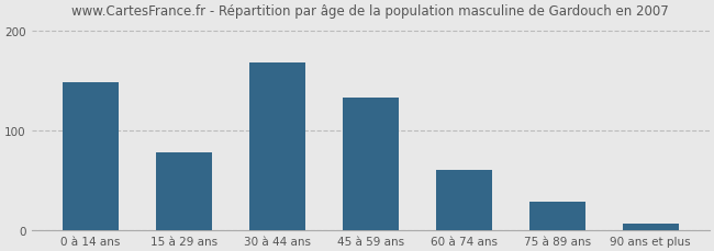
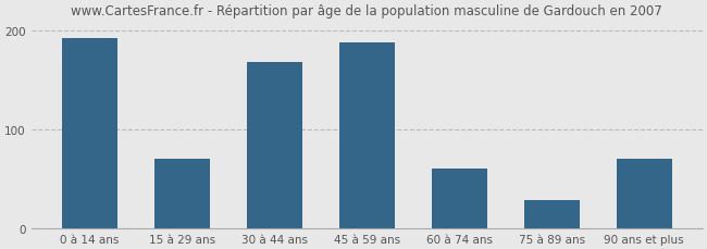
0 à 14 ans: 148 -> 192
15 à 29 ans: 78 -> 70
45 à 59 ans: 133 -> 188
90 ans et plus: 7 -> 70
